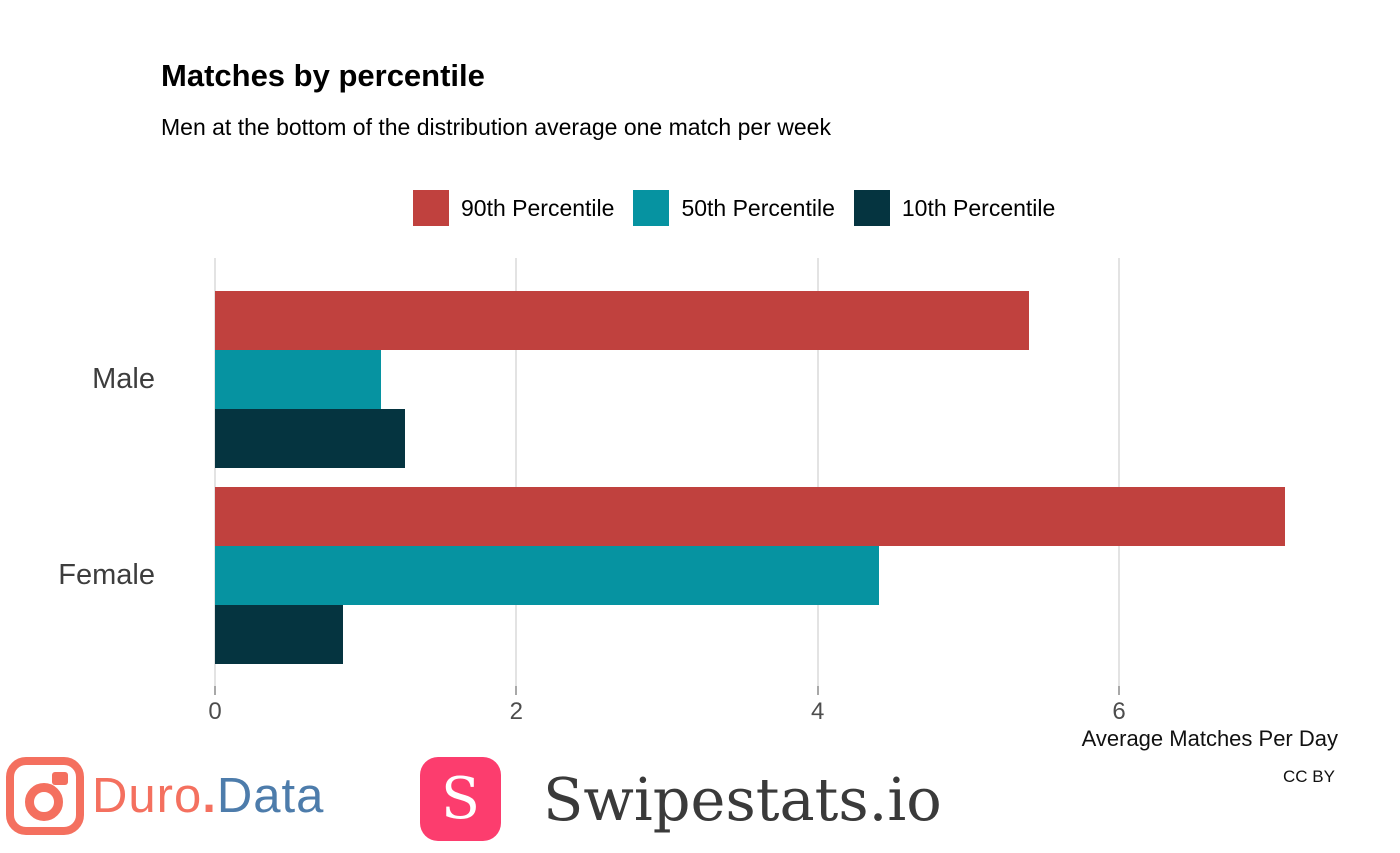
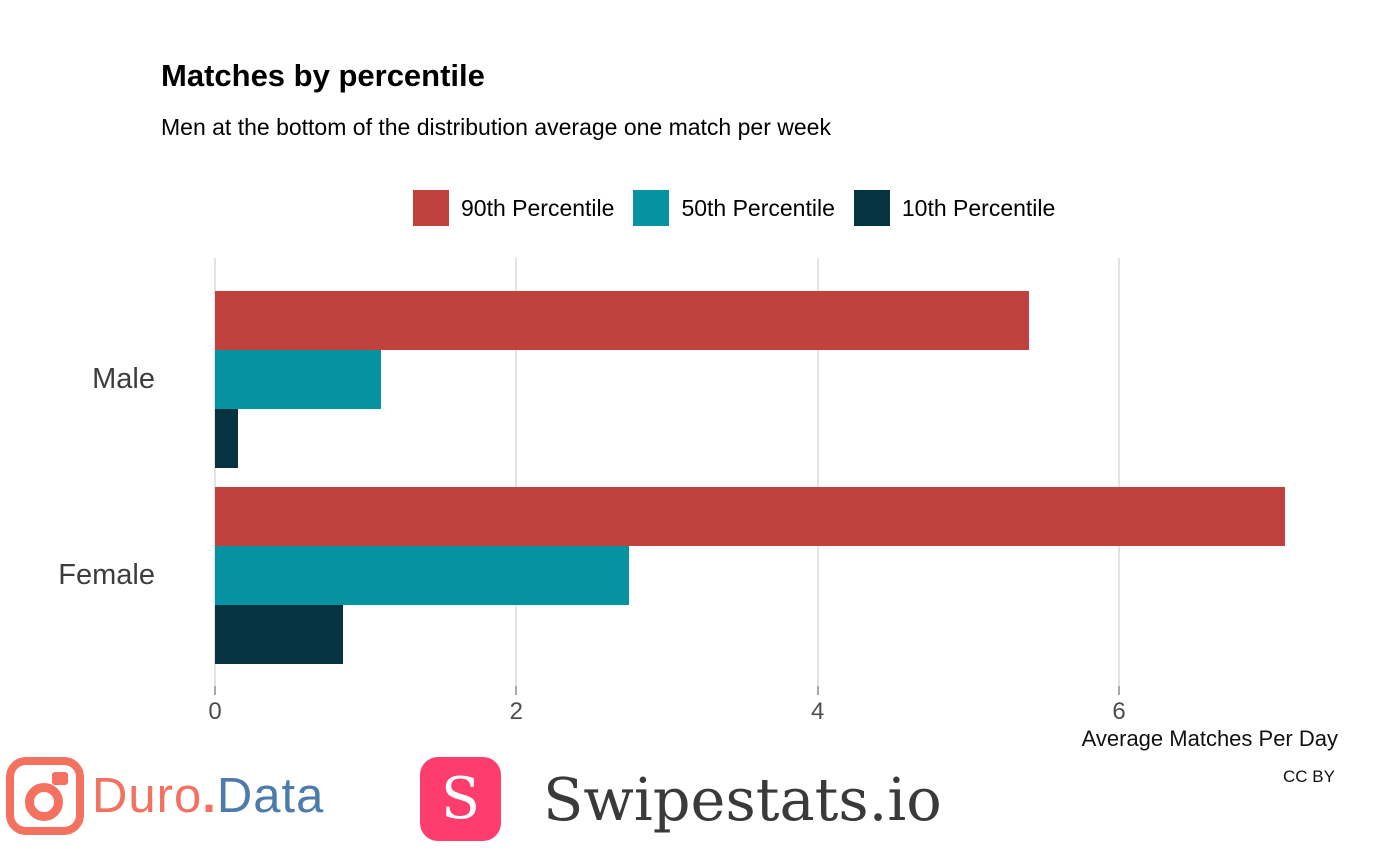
10th Percentile/Male: 1.26 -> 0.15
50th Percentile/Female: 4.41 -> 2.75
